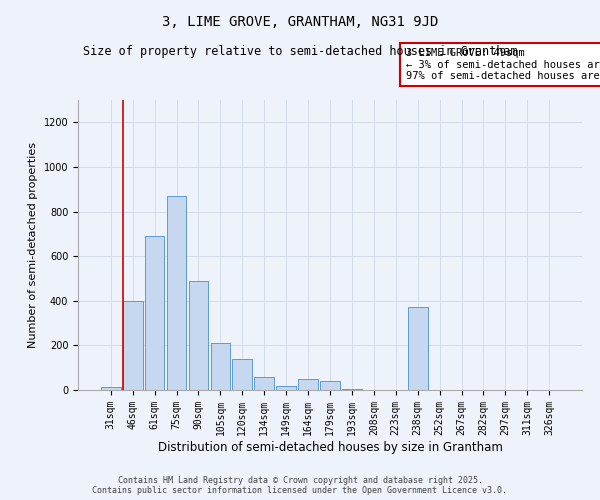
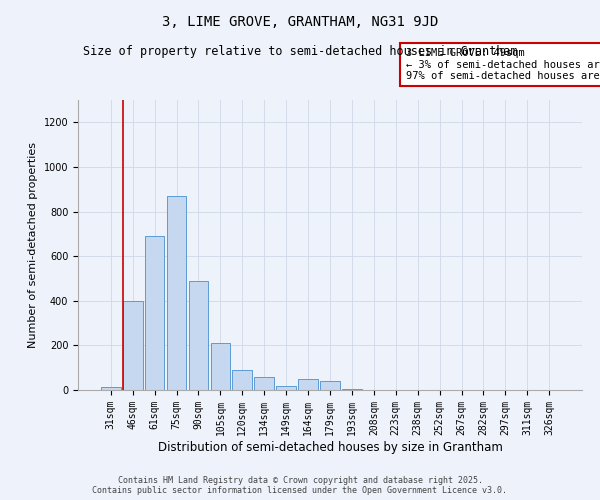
120sqm: 140 -> 90
238sqm: 370 -> 1
